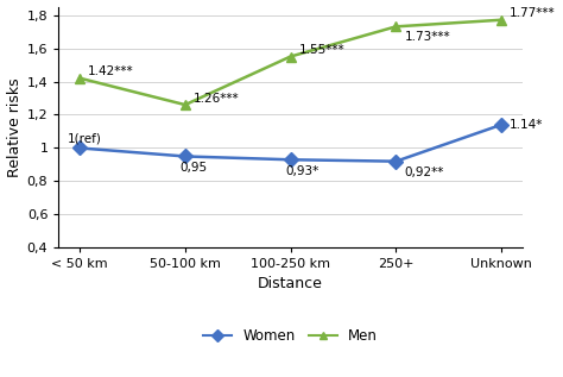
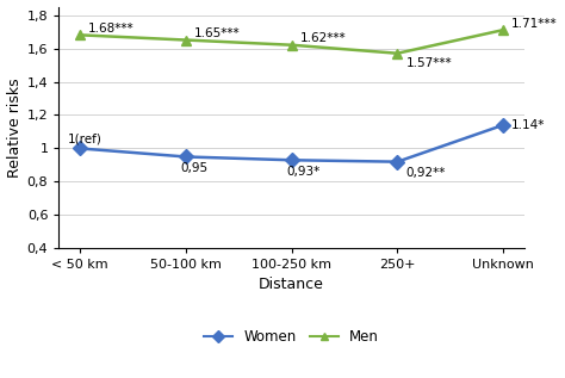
Men/< 50 km: 1.42*** -> 1.68***
Men/50-100 km: 1.26*** -> 1.65***
Men/100-250 km: 1.55*** -> 1.62***
Men/250+: 1.73*** -> 1.57***
Men/Unknown: 1.77*** -> 1.71***
